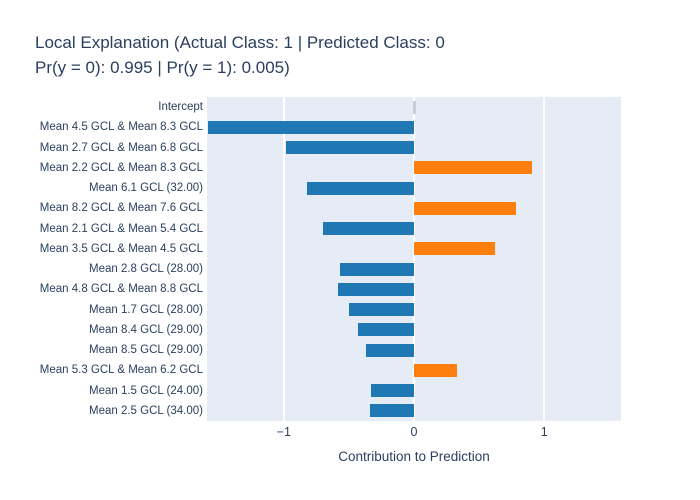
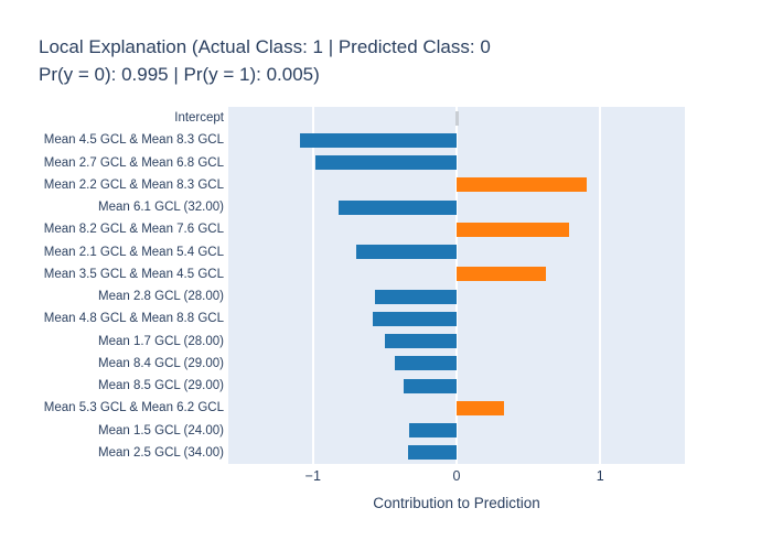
Mean 4.5 GCL & Mean 8.3 GCL: -1.58 -> -1.09
